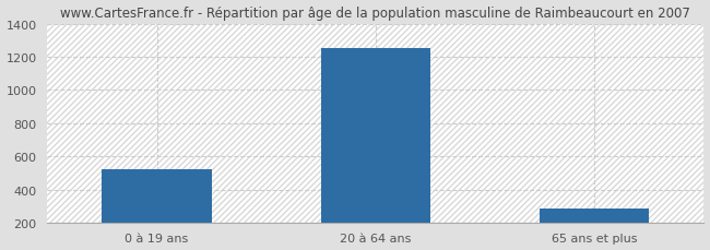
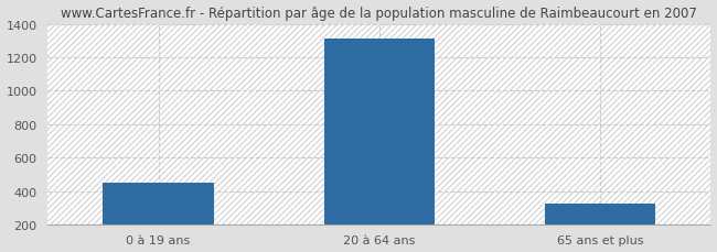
0 à 19 ans: 520 -> 450
20 à 64 ans: 1250 -> 1310
65 ans et plus: 280 -> 330
